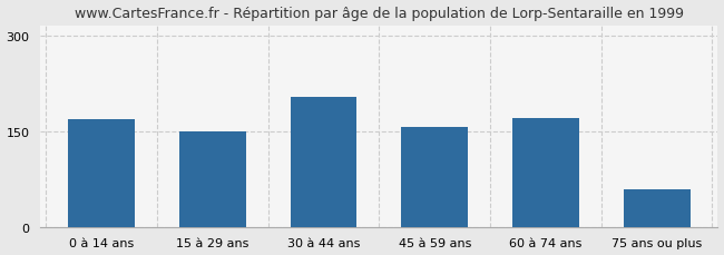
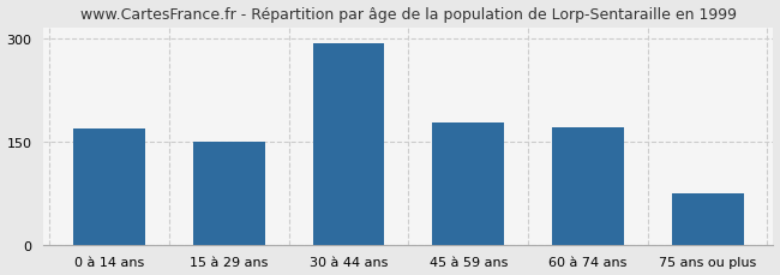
30 à 44 ans: 204 -> 293
45 à 59 ans: 156 -> 178
75 ans ou plus: 58 -> 75
